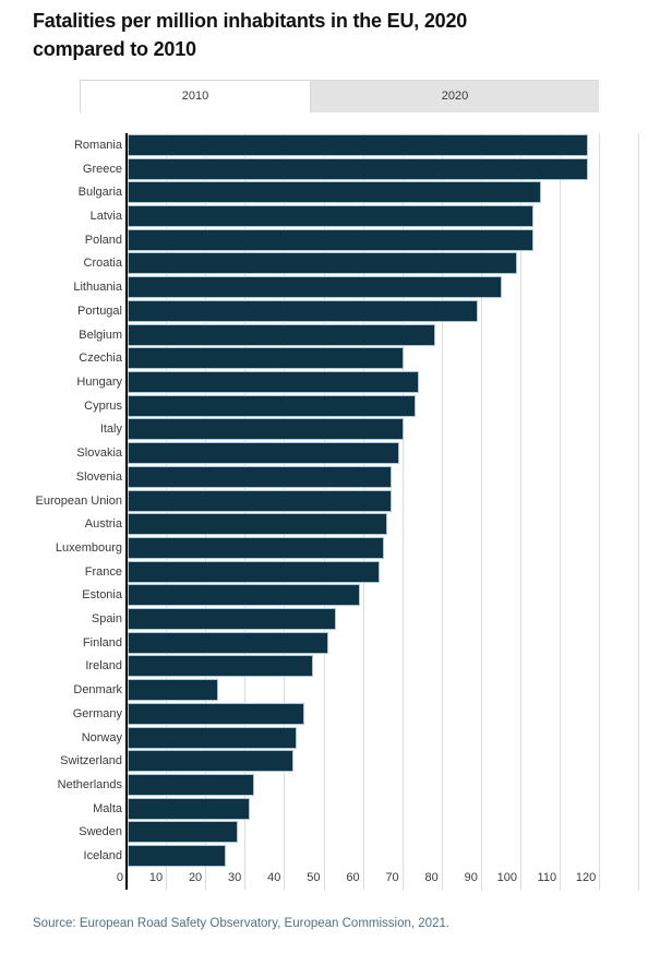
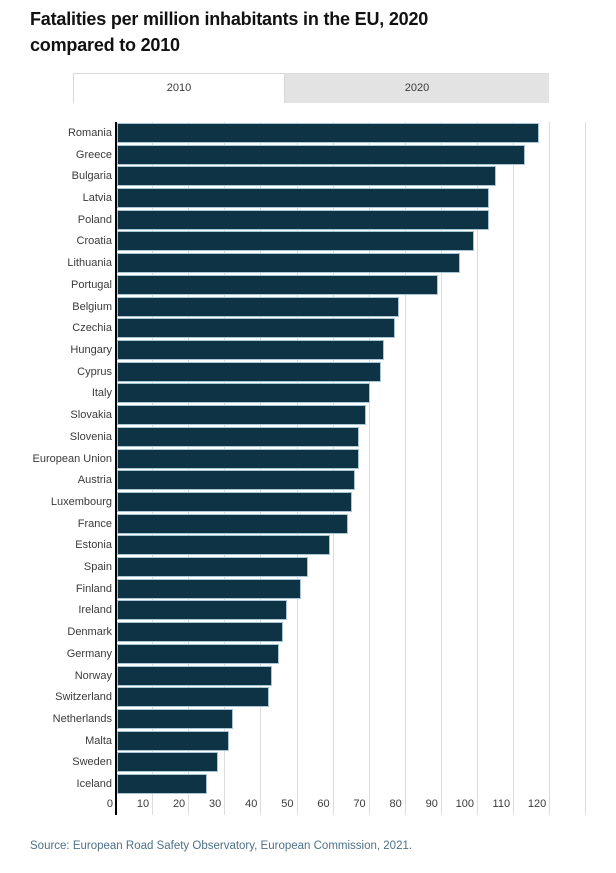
Greece: 117 -> 113
Czechia: 70 -> 77
Denmark: 23 -> 46
